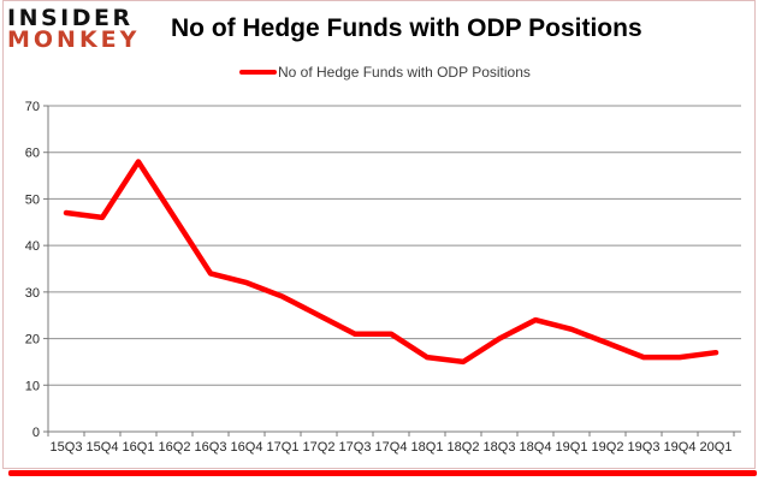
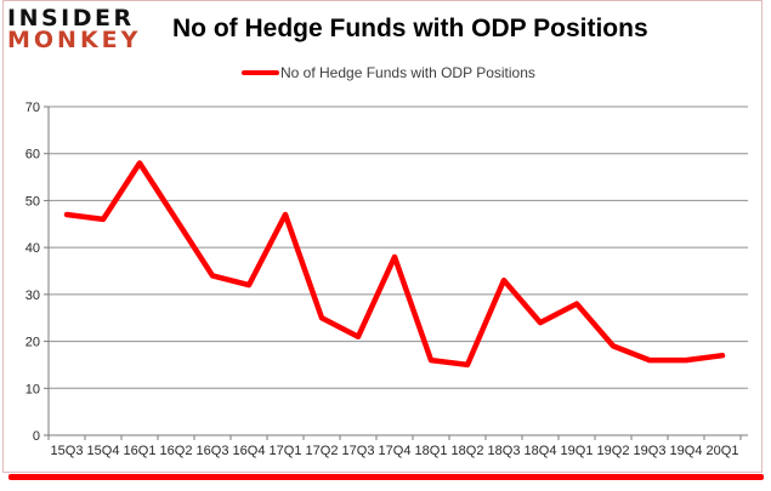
17Q1: 29 -> 47
17Q4: 21 -> 38
18Q3: 20 -> 33
19Q1: 22 -> 28
